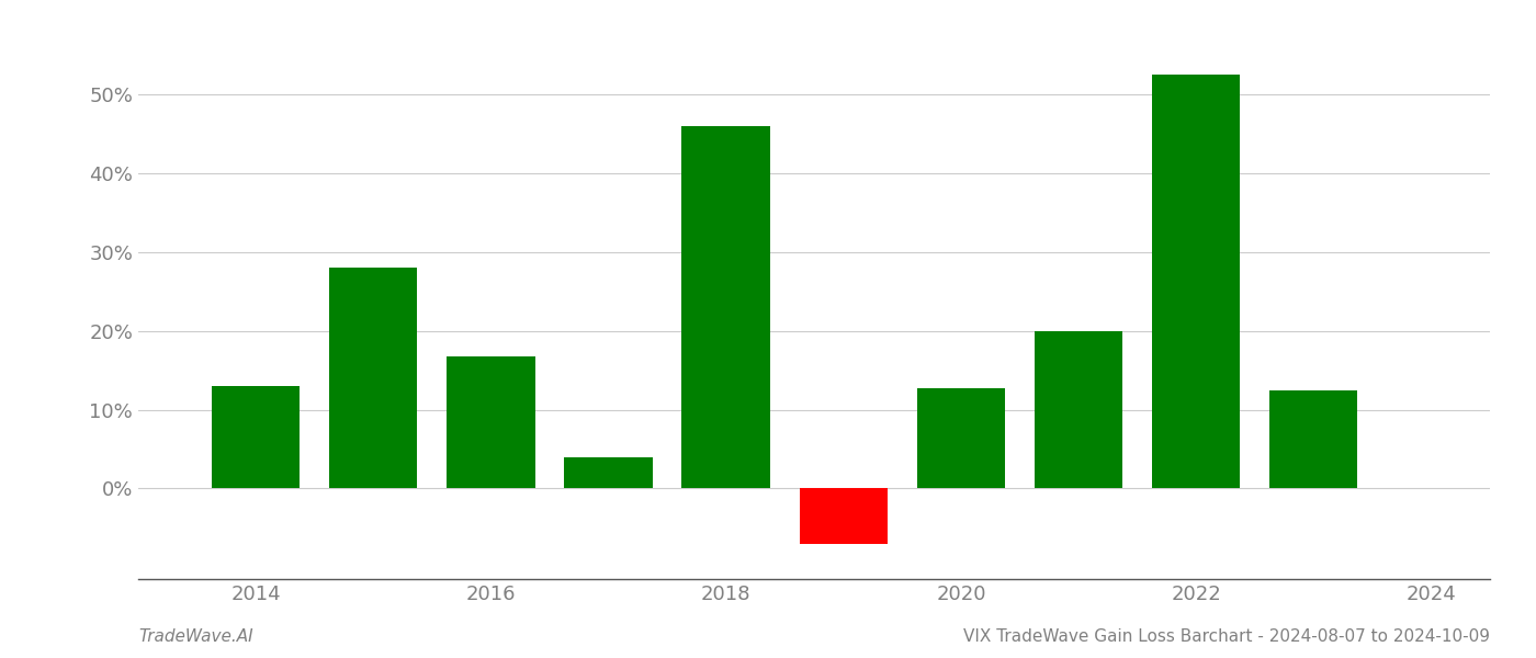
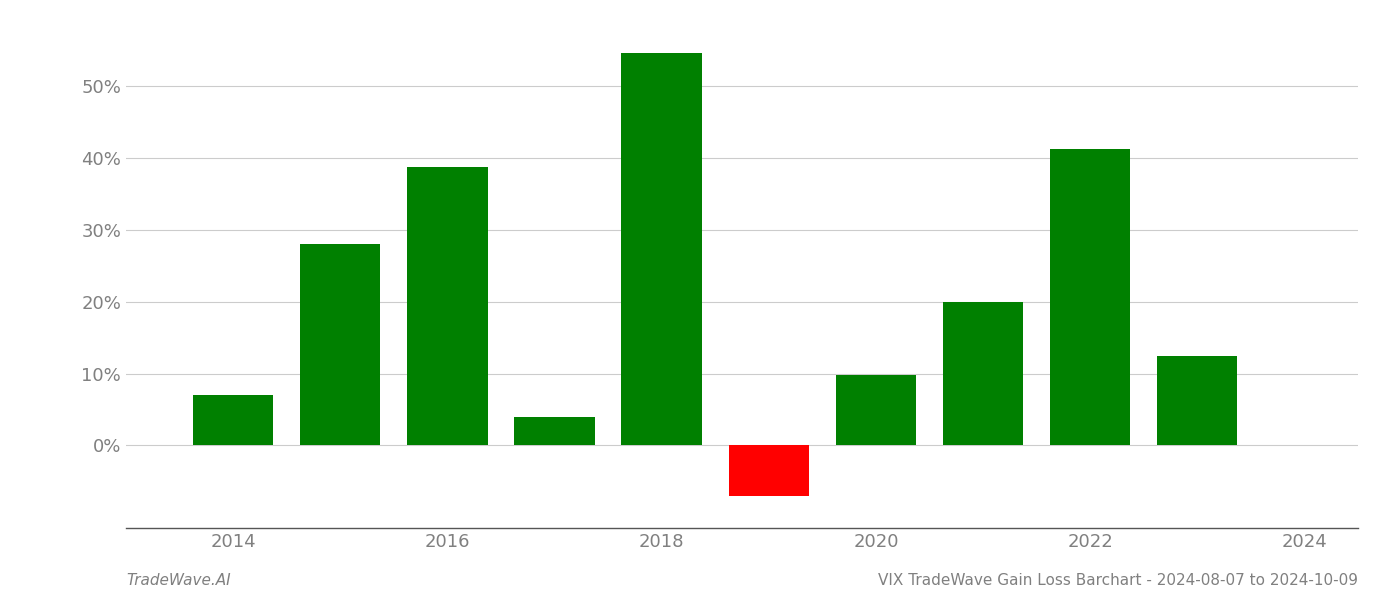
2014: 13.0% -> 7.0%
2016: 16.7% -> 38.8%
2018: 46.0% -> 54.6%
2020: 12.7% -> 9.8%
2022: 52.5% -> 41.2%
